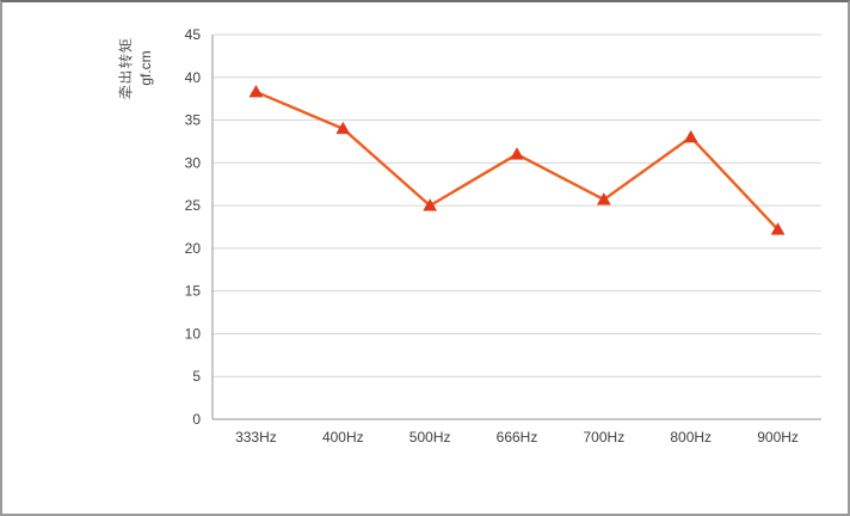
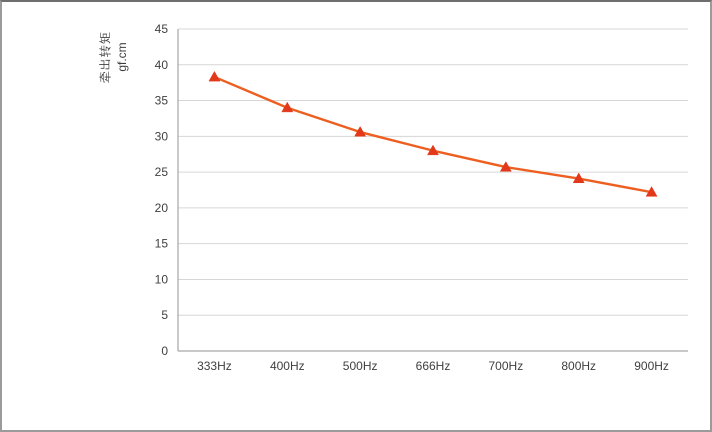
500Hz: 25 -> 31
666Hz: 31 -> 28
800Hz: 33 -> 24
